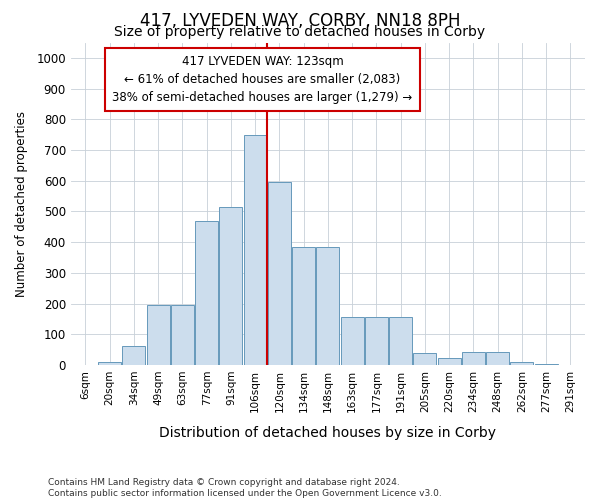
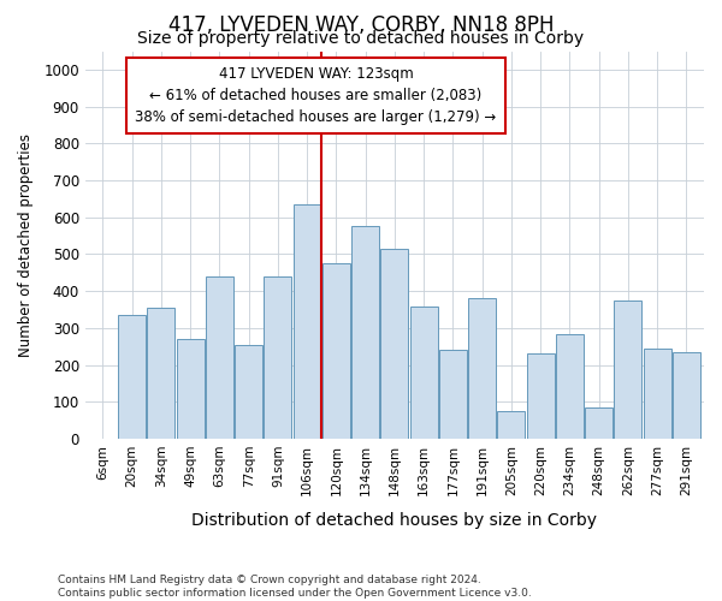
20sqm: 10 -> 335
34sqm: 62 -> 355
49sqm: 195 -> 270
63sqm: 195 -> 440
77sqm: 470 -> 255
91sqm: 515 -> 440
106sqm: 750 -> 635
120sqm: 595 -> 475
134sqm: 385 -> 575
148sqm: 385 -> 515
163sqm: 155 -> 360
177sqm: 155 -> 240
191sqm: 155 -> 380
205sqm: 40 -> 75
220sqm: 23 -> 230
234sqm: 42 -> 285
248sqm: 42 -> 85
262sqm: 10 -> 375
277sqm: 4 -> 245
291sqm: 2 -> 235
